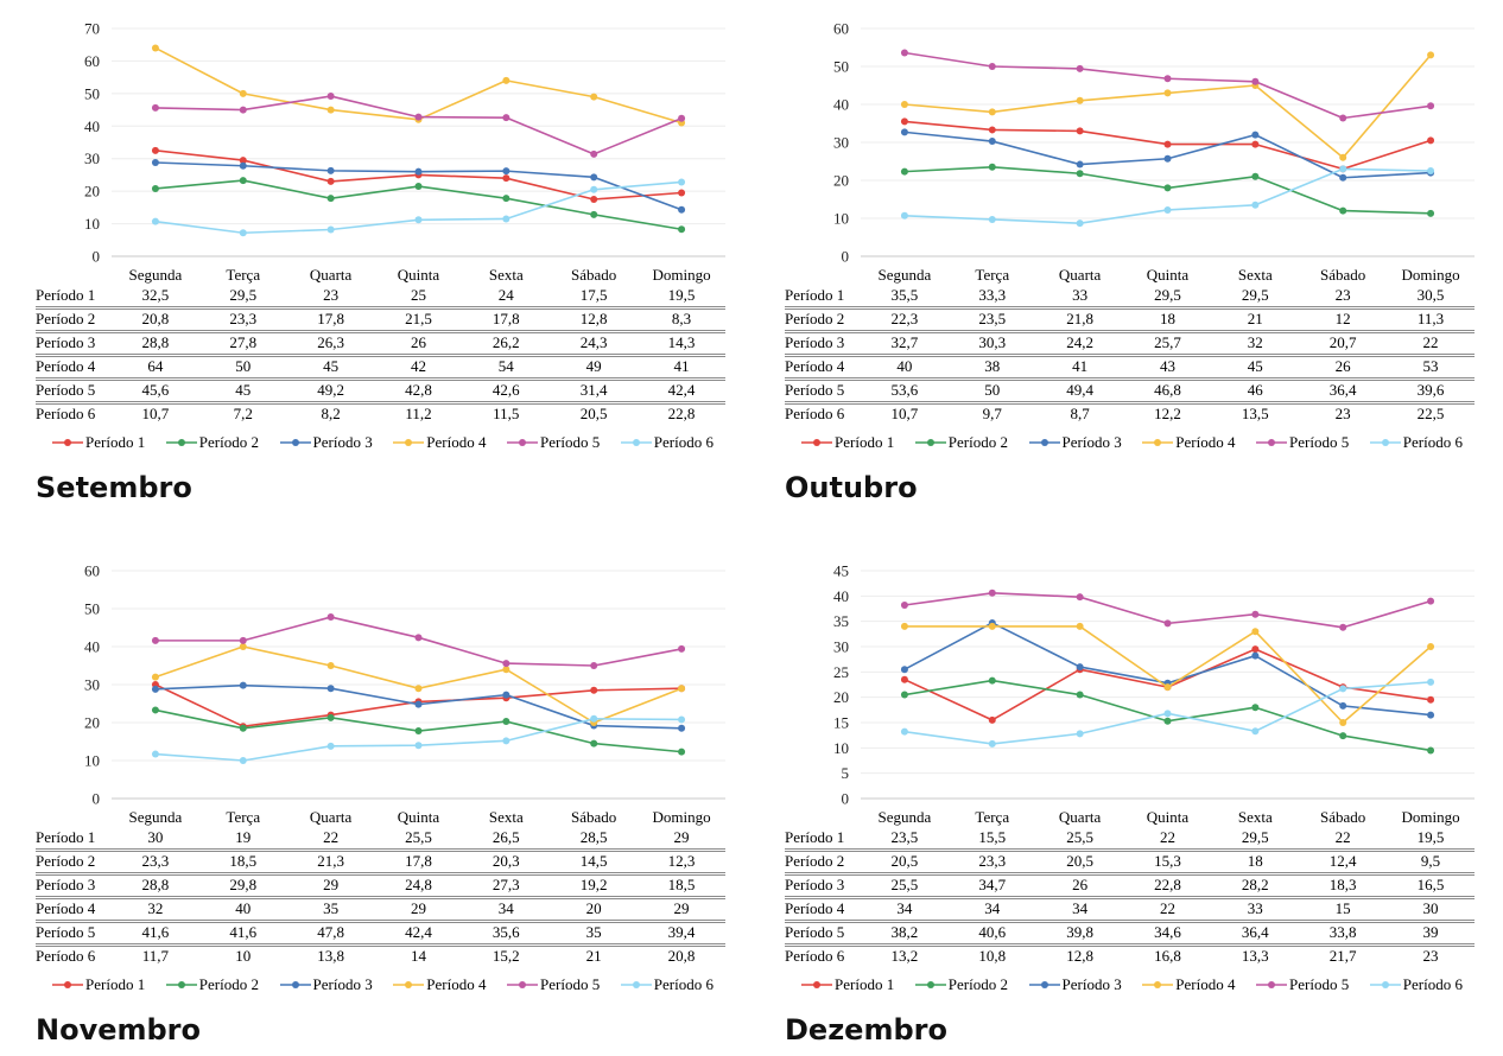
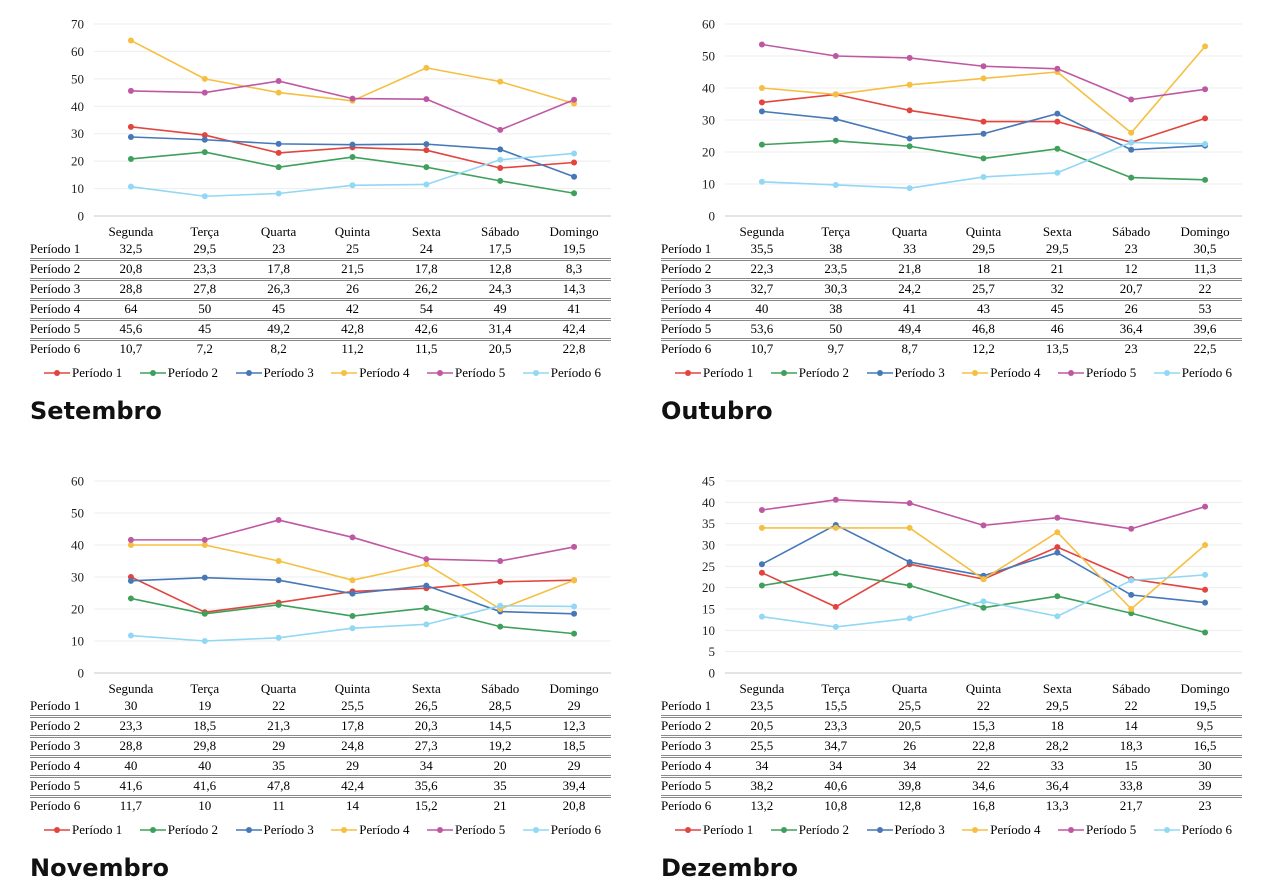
Outubro/Período 1/Terça: 33,3 -> 38
Novembro/Período 4/Segunda: 32 -> 40
Novembro/Período 6/Quarta: 13,8 -> 11
Dezembro/Período 2/Sábado: 12,4 -> 14
